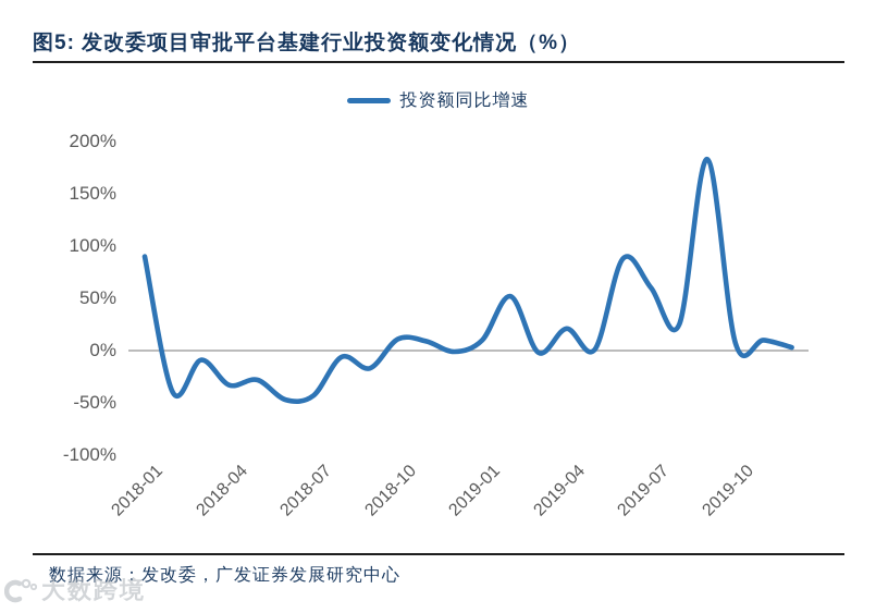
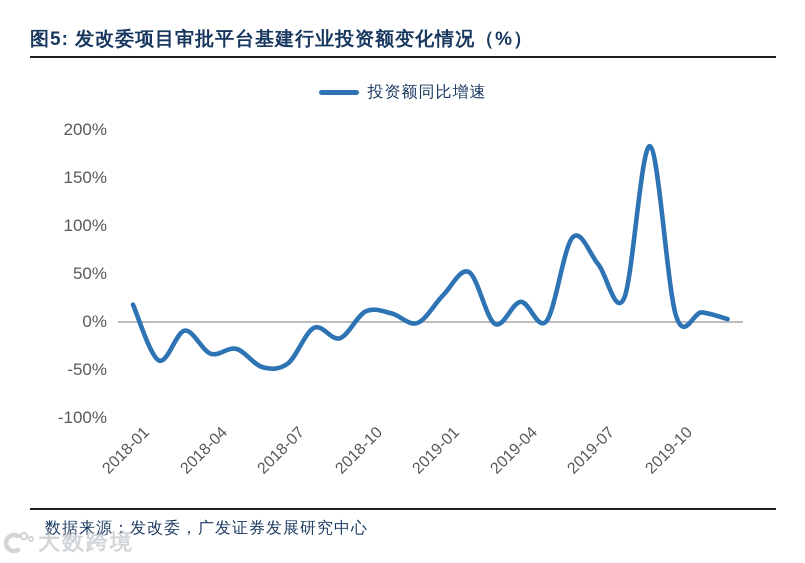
2018-01: 90% -> 20%
2019-01: 10% -> 30%
